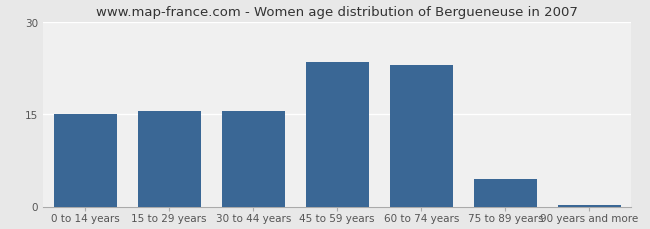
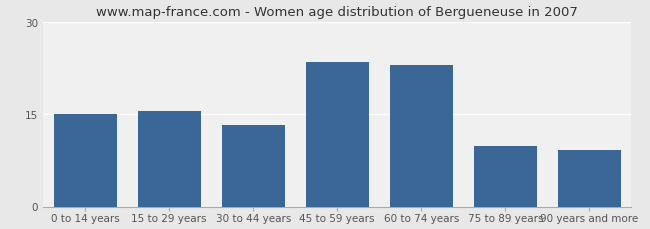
30 to 44 years: 15.5 -> 13.2
75 to 89 years: 4.5 -> 9.8
90 years and more: 0.2 -> 9.2
